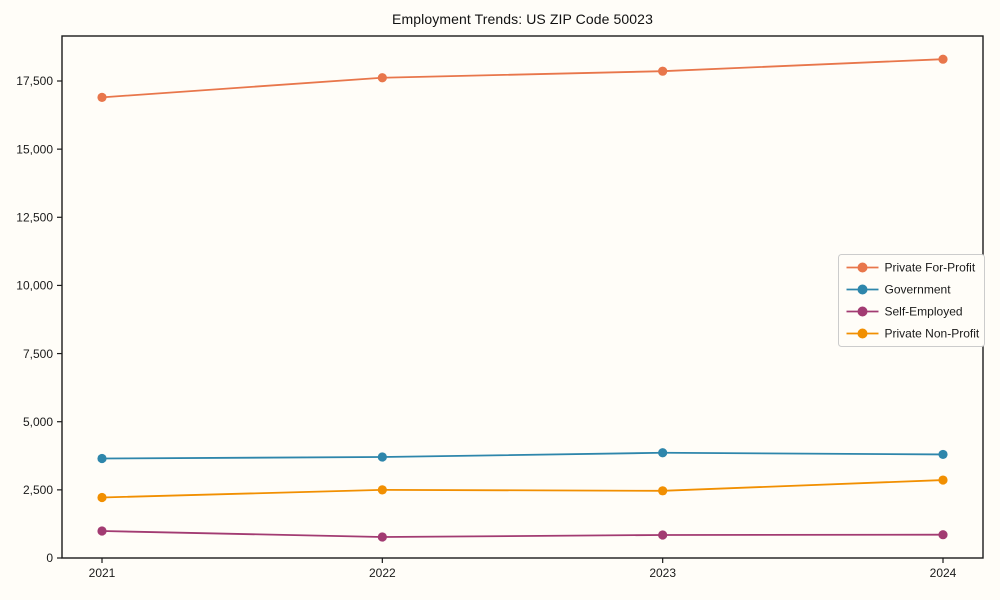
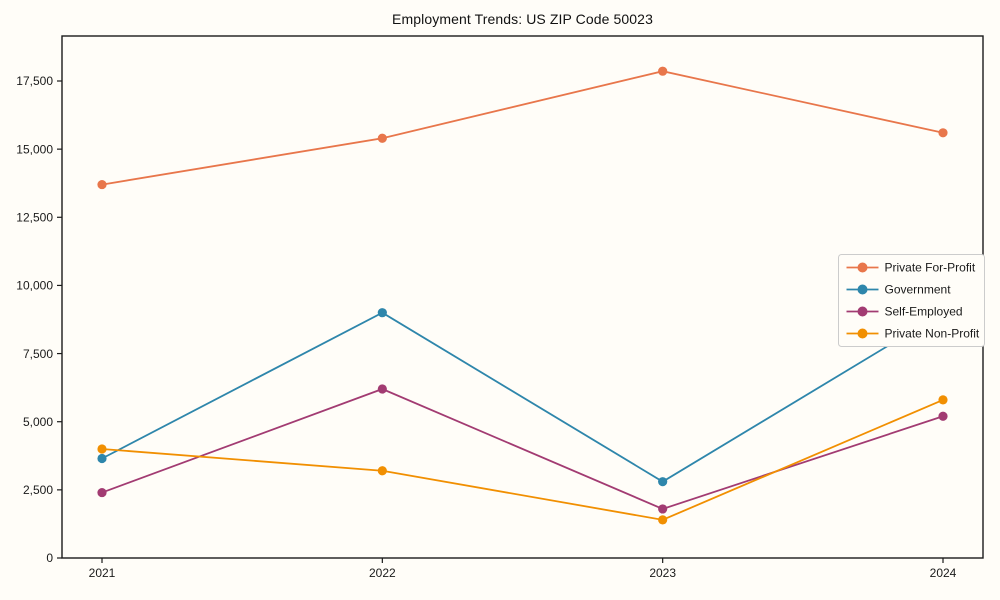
Private For-Profit/2021: 16900 -> 13700
Self-Employed/2021: 1000 -> 2400
Private Non-Profit/2021: 2200 -> 4000
Private For-Profit/2022: 17600 -> 15400
Government/2022: 3700 -> 9000
Self-Employed/2022: 800 -> 6200
Private Non-Profit/2022: 2500 -> 3200
Government/2023: 3900 -> 2800
Self-Employed/2023: 800 -> 1800
Private Non-Profit/2023: 2500 -> 1400
Private For-Profit/2024: 18300 -> 15600
Government/2024: 3800 -> 9000
Self-Employed/2024: 900 -> 5200
Private Non-Profit/2024: 2900 -> 5800
